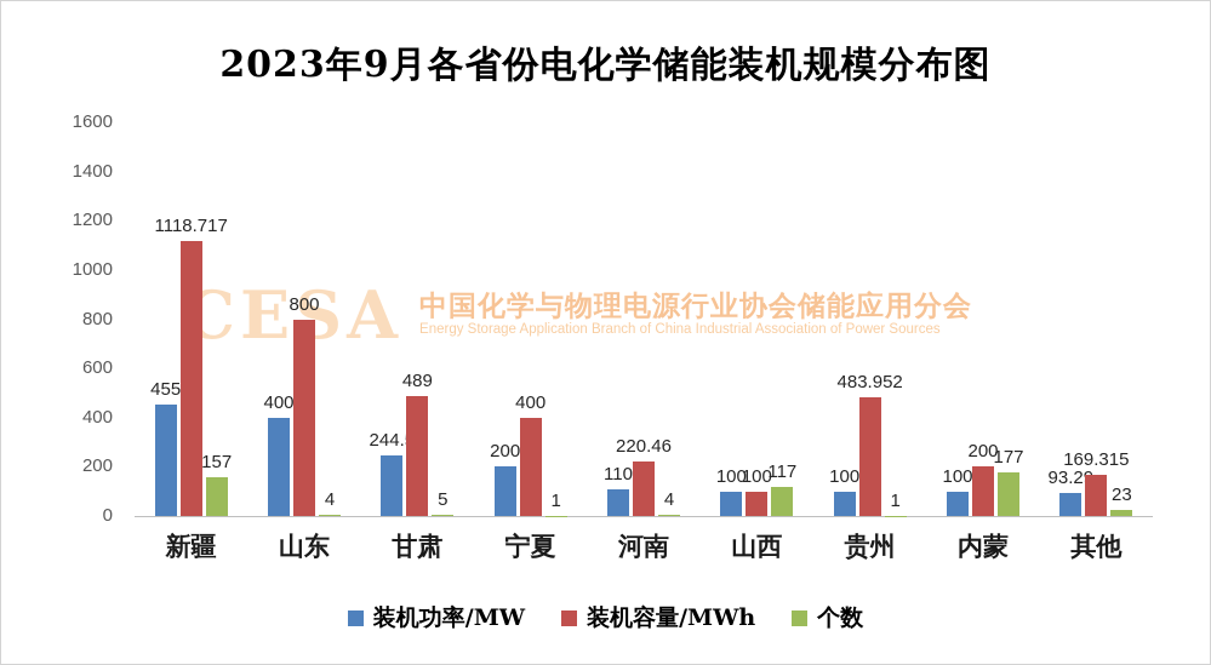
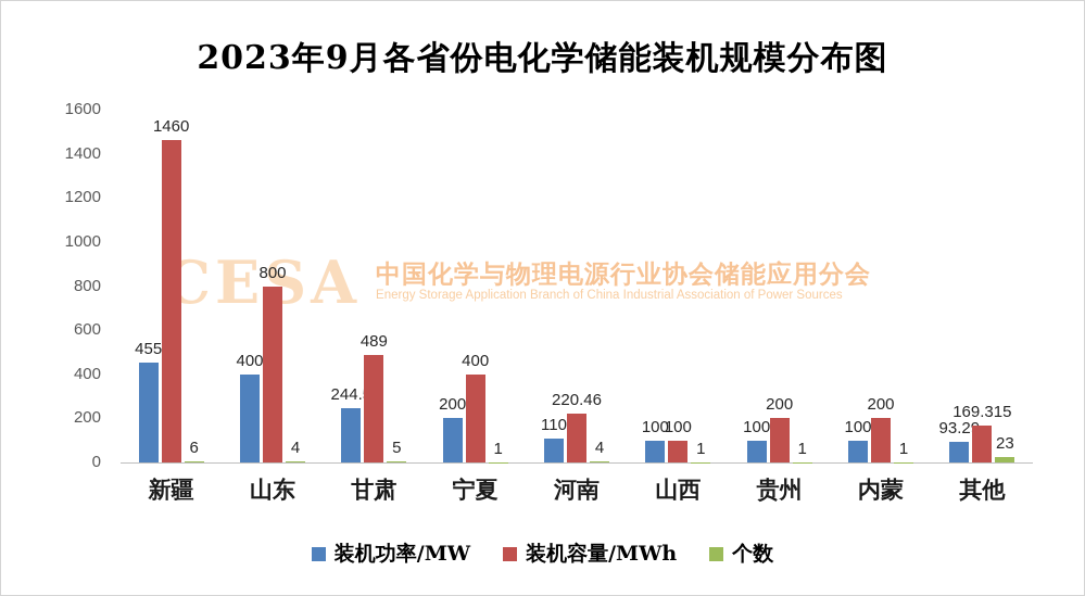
装机容量/MWh/新疆: 1118.717 -> 1460
个数/新疆: 157 -> 6
个数/山西: 117 -> 1
装机容量/MWh/贵州: 483.952 -> 200
个数/内蒙: 177 -> 1
